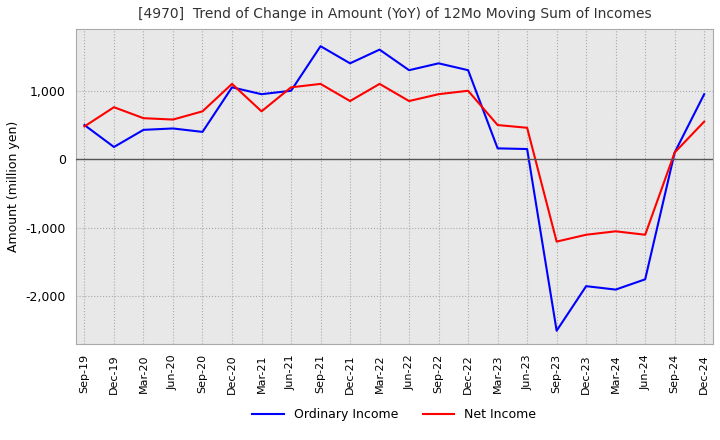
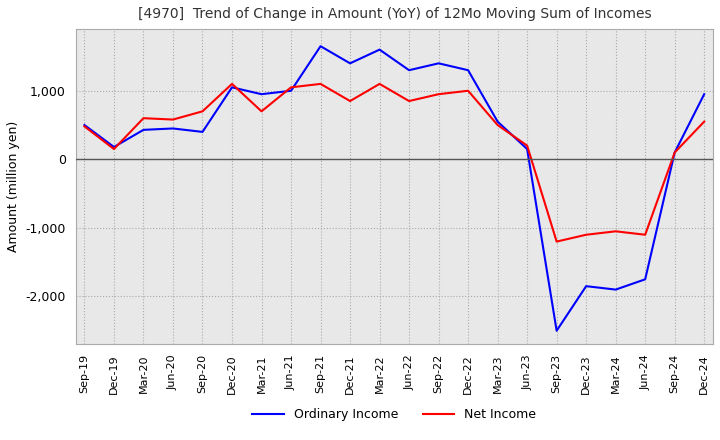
Net Income/Dec-19: 760 -> 150
Ordinary Income/Mar-23: 160 -> 550
Net Income/Jun-23: 460 -> 200
